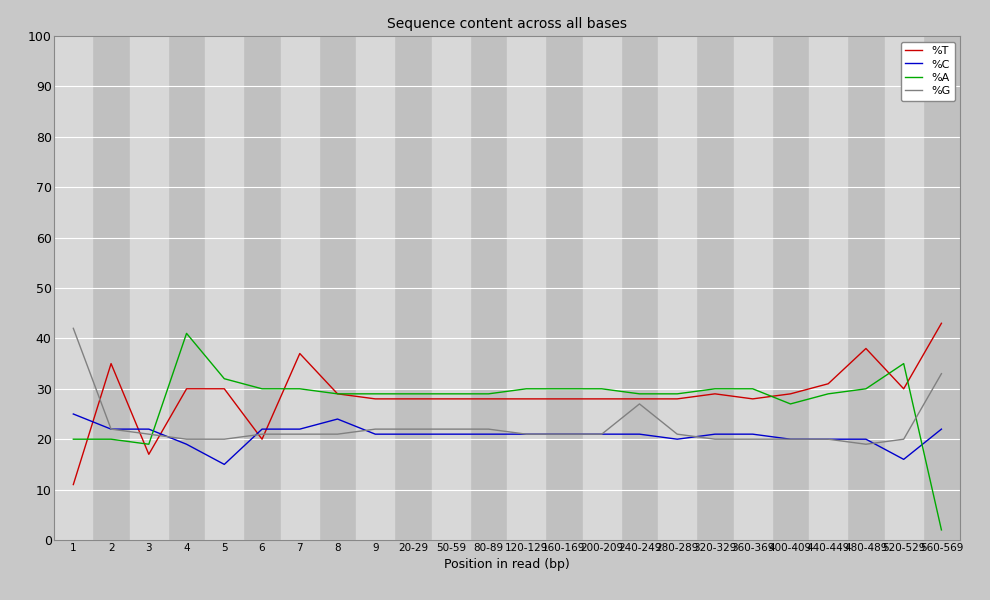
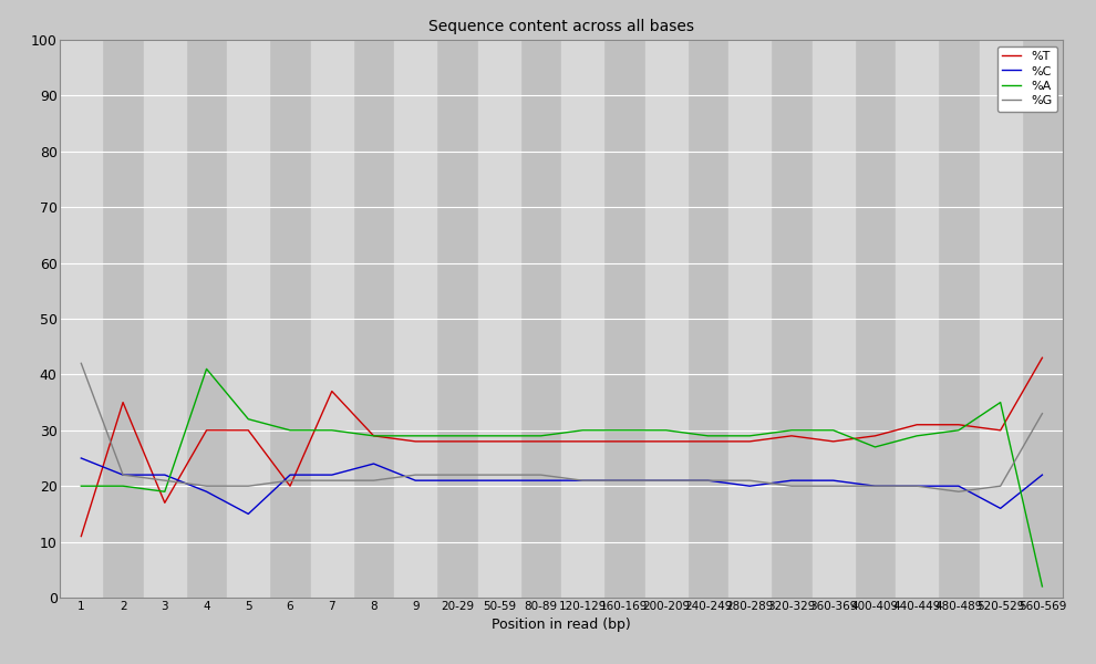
%G/240-249: 27 -> 21
%T/480-489: 38 -> 31
